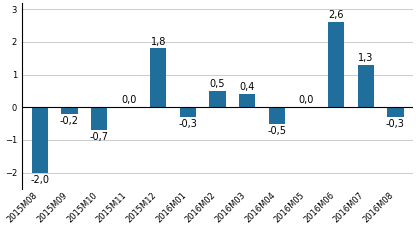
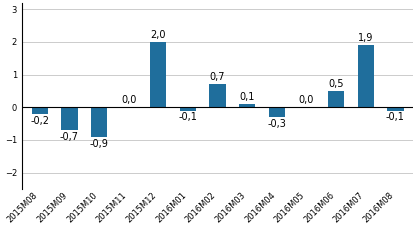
2015M08: -2,0 -> -0,2
2015M09: -0,2 -> -0,7
2015M10: -0,7 -> -0,9
2015M12: 1,8 -> 2,0
2016M01: -0,3 -> -0,1
2016M02: 0,5 -> 0,7
2016M03: 0,4 -> 0,1
2016M04: -0,5 -> -0,3
2016M06: 2,6 -> 0,5
2016M07: 1,3 -> 1,9
2016M08: -0,3 -> -0,1
